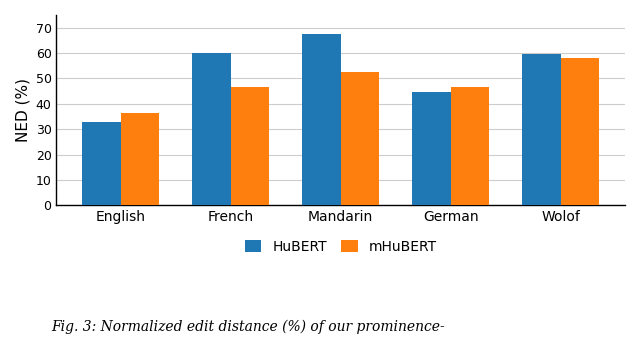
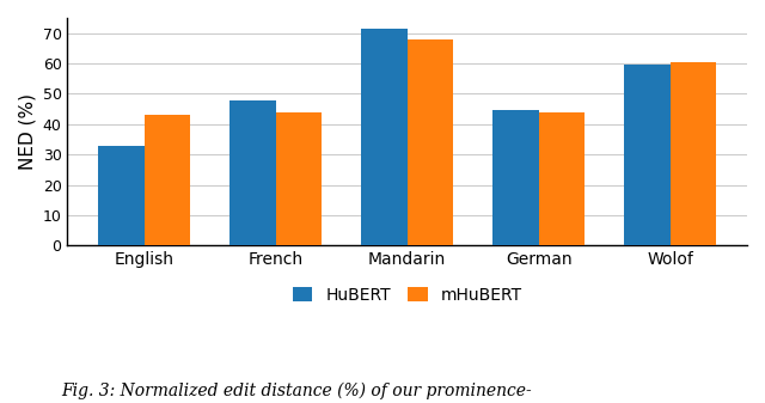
mHuBERT/English: 36.5 -> 43.0
HuBERT/French: 60.0 -> 48.0
mHuBERT/French: 46.5 -> 44.0
HuBERT/Mandarin: 67.5 -> 71.5
mHuBERT/Mandarin: 52.5 -> 68.0
mHuBERT/German: 46.5 -> 44.0
mHuBERT/Wolof: 58.0 -> 60.5
